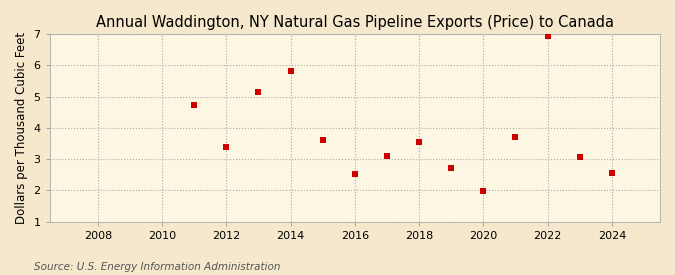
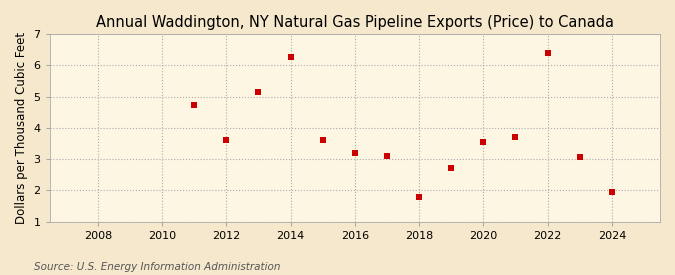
2012: 3.40 -> 3.60
2014: 5.82 -> 6.25
2016: 2.52 -> 3.20
2018: 3.55 -> 1.80
2020: 1.98 -> 3.55
2022: 6.93 -> 6.40
2024: 2.56 -> 1.95
